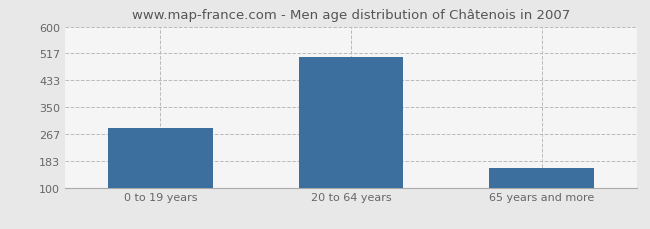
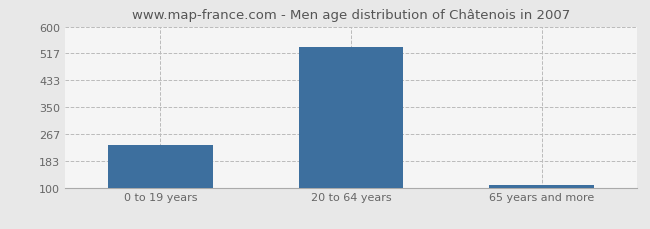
0 to 19 years: 285 -> 232
20 to 64 years: 505 -> 537
65 years and more: 160 -> 107
